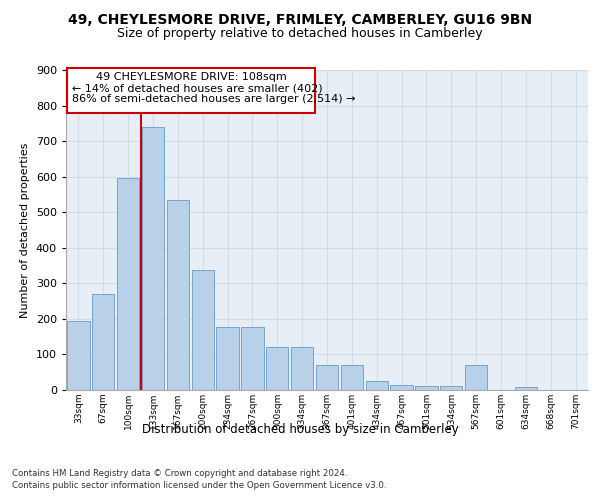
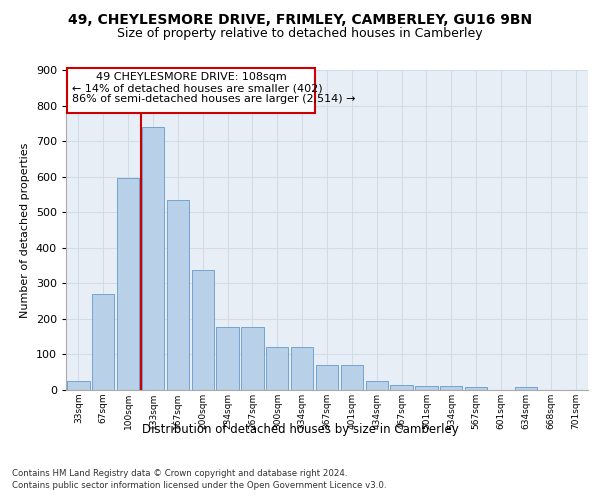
33sqm: 195 -> 25
567sqm: 70 -> 8
